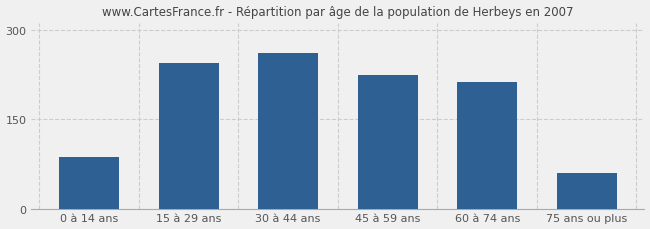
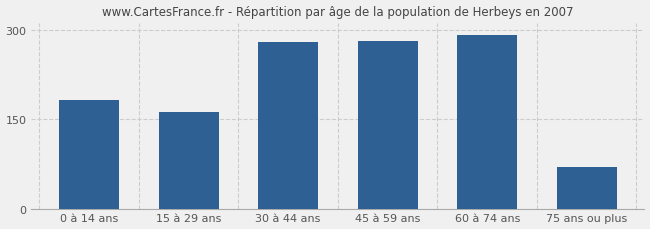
0 à 14 ans: 86 -> 183
15 à 29 ans: 244 -> 163
30 à 44 ans: 262 -> 280
45 à 59 ans: 224 -> 281
60 à 74 ans: 212 -> 291
75 ans ou plus: 60 -> 70
